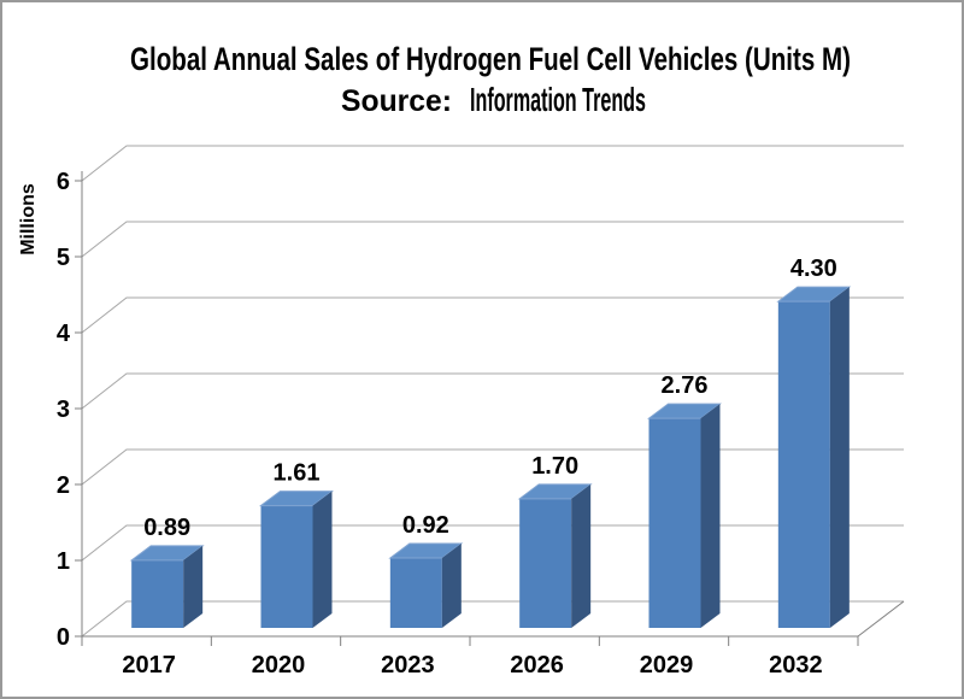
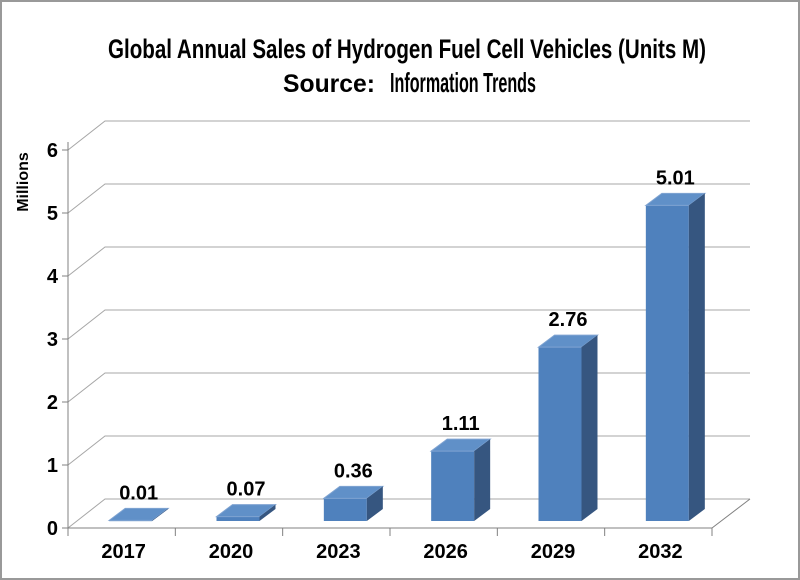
2017: 0.89 -> 0.01
2020: 1.61 -> 0.07
2023: 0.92 -> 0.36
2026: 1.70 -> 1.11
2032: 4.30 -> 5.01
